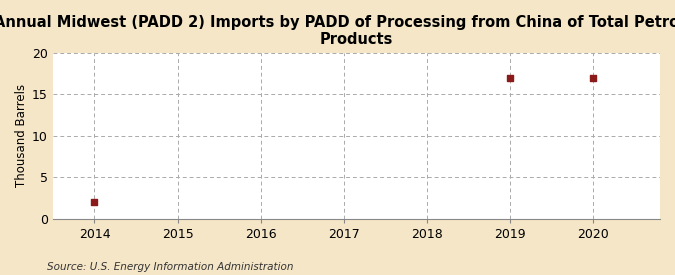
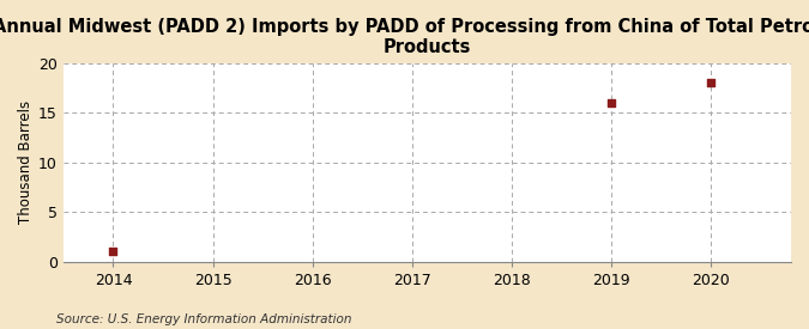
2014: 2 -> 1
2019: 17 -> 16
2020: 17 -> 18
